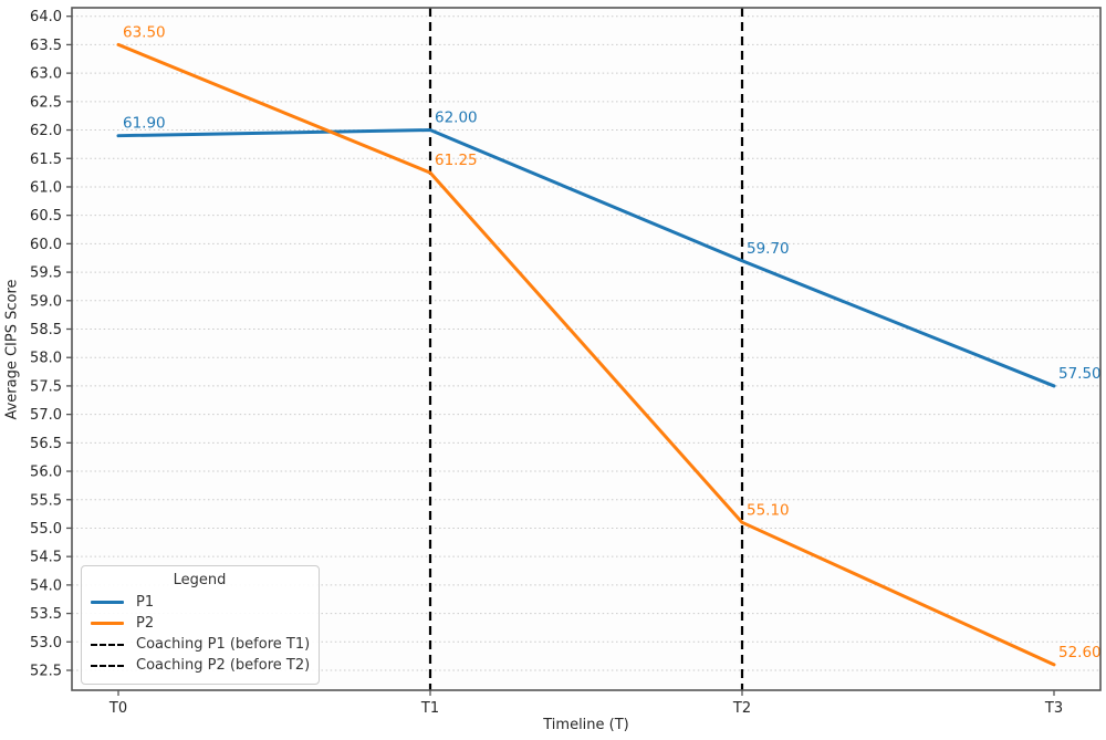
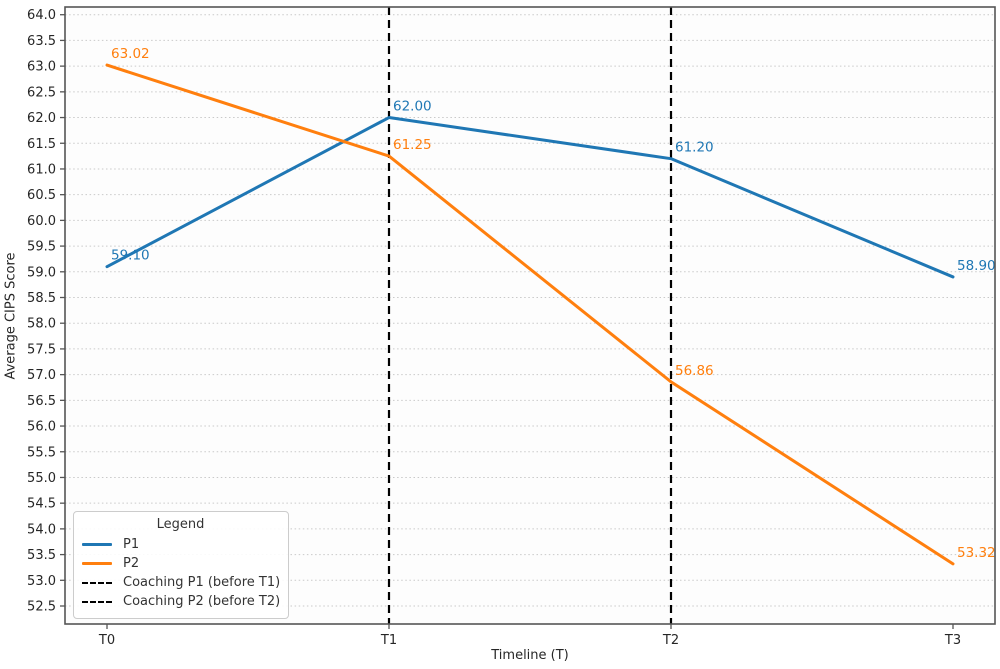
P1/T0: 61.90 -> 59.10
P2/T0: 63.50 -> 63.02
P1/T2: 59.70 -> 61.20
P2/T2: 55.10 -> 56.86
P1/T3: 57.50 -> 58.90
P2/T3: 52.60 -> 53.32
